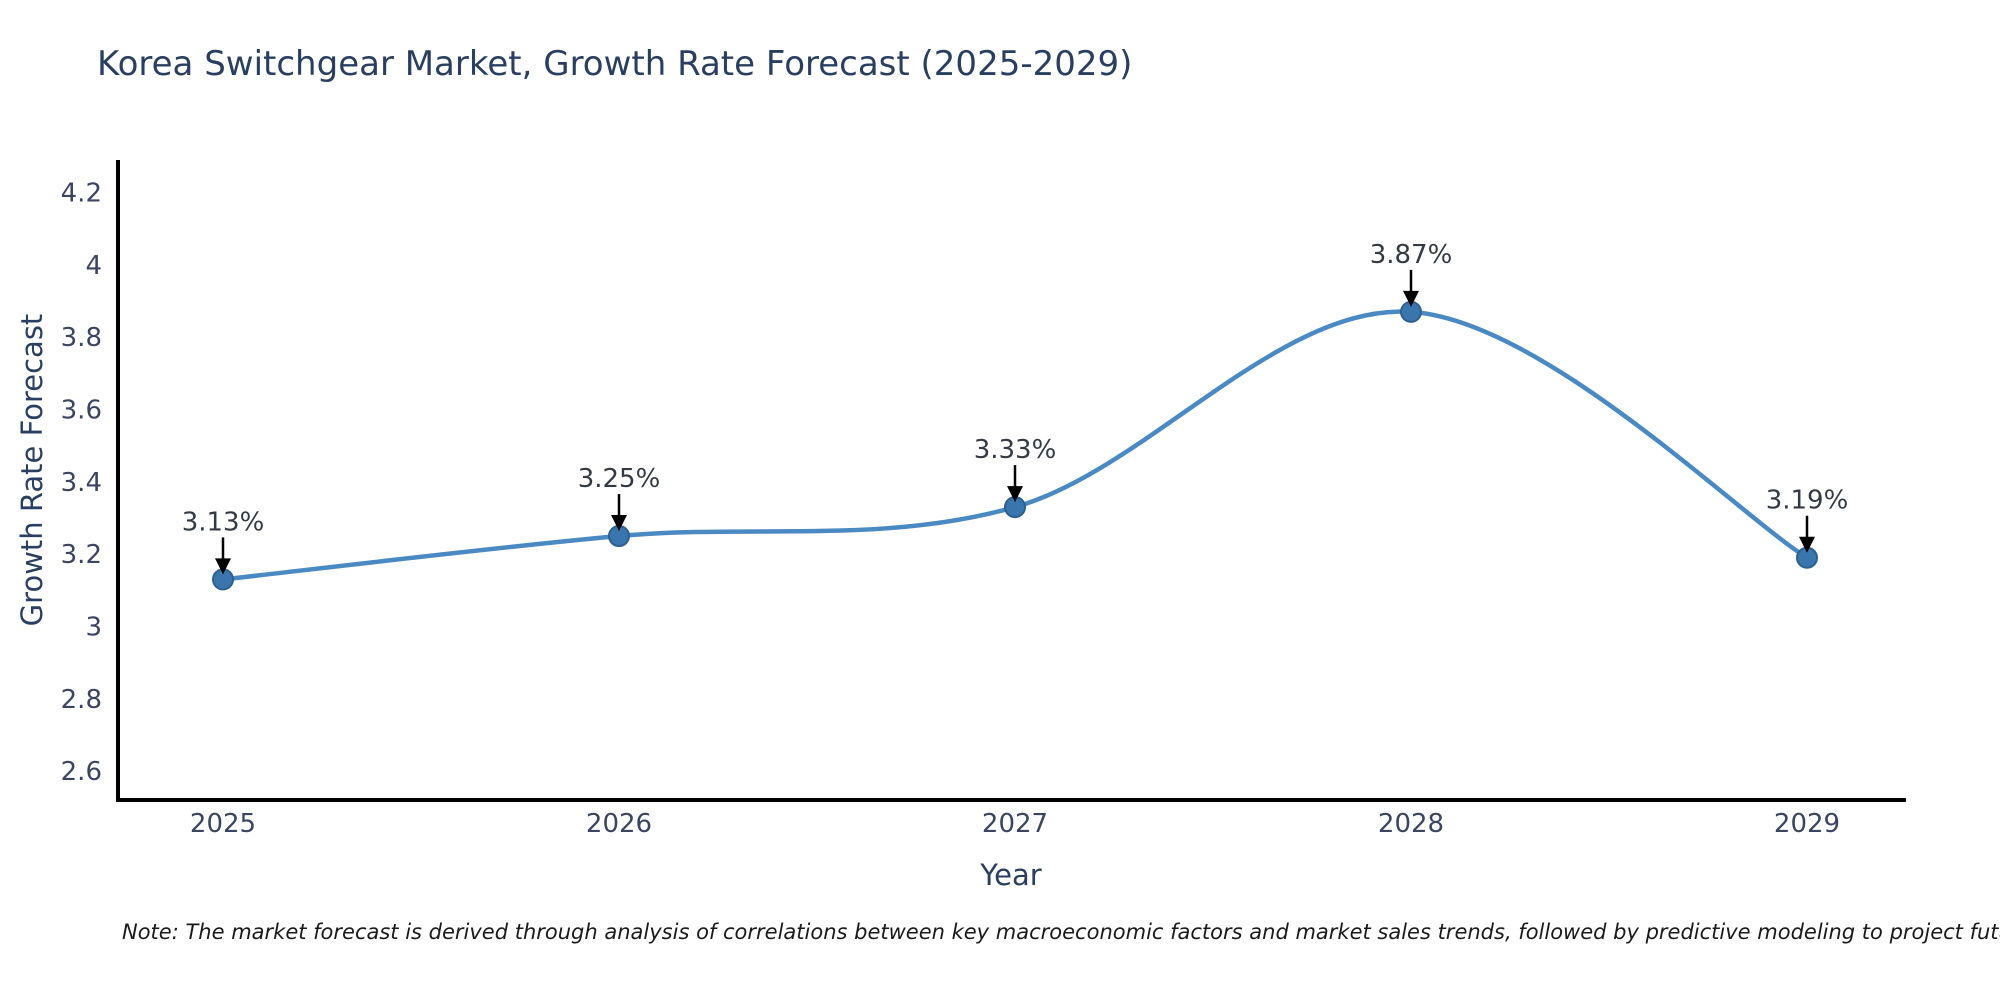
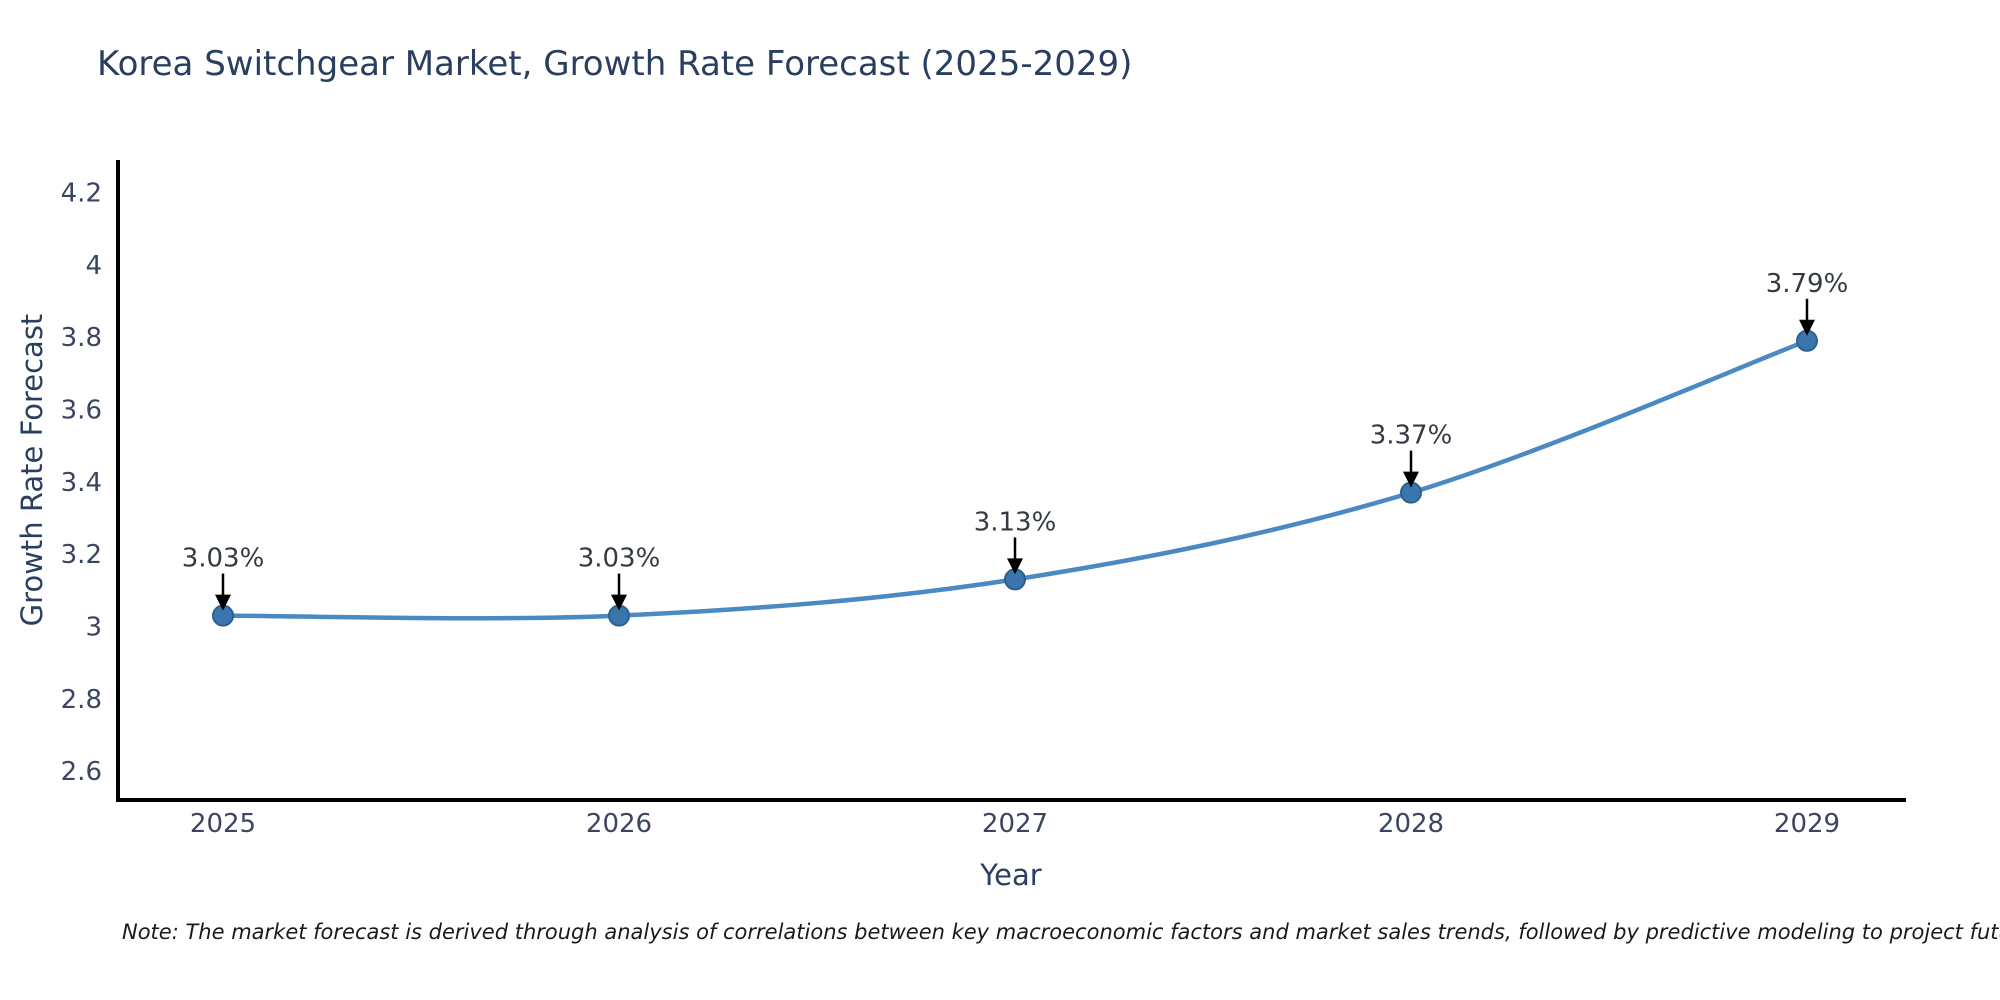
2025: 3.13% -> 3.03%
2026: 3.25% -> 3.03%
2027: 3.33% -> 3.13%
2028: 3.87% -> 3.37%
2029: 3.19% -> 3.79%
